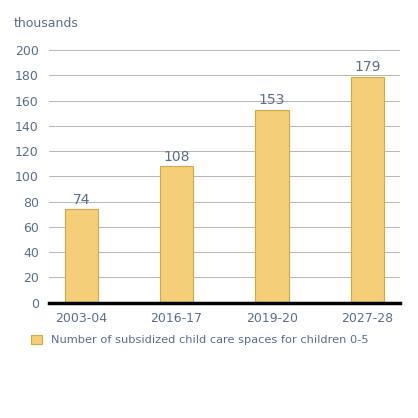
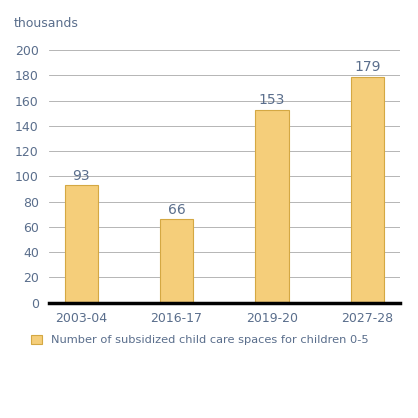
2003-04: 74 -> 93
2016-17: 108 -> 66
